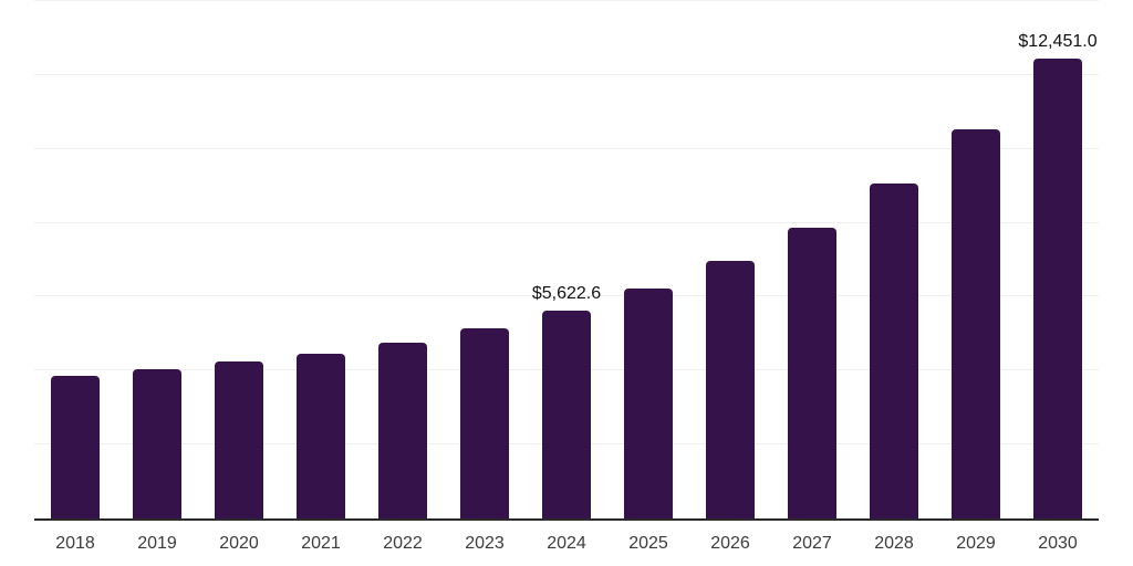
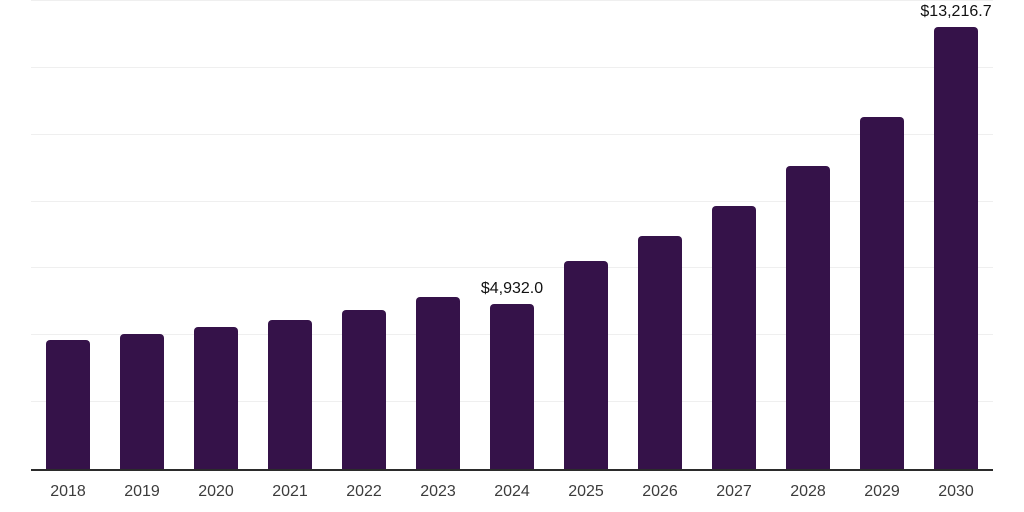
2024: $5,622.6 -> $4,932.0
2030: $12,451.0 -> $13,216.7
